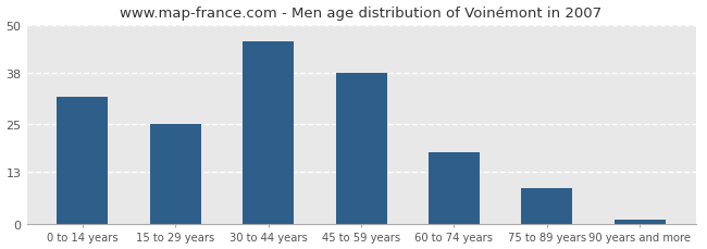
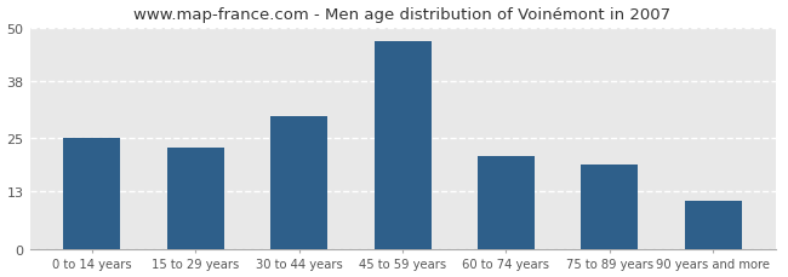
0 to 14 years: 32 -> 25
15 to 29 years: 25 -> 23
30 to 44 years: 46 -> 30
45 to 59 years: 38 -> 47
60 to 74 years: 18 -> 21
75 to 89 years: 9 -> 19
90 years and more: 1 -> 11
